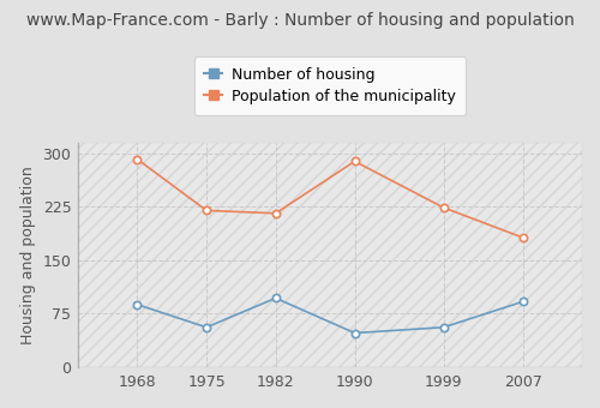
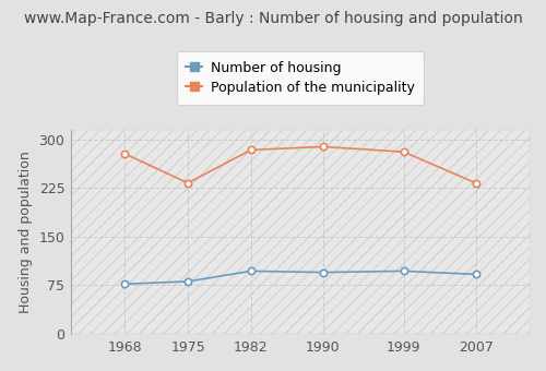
Number of housing/1968: 88 -> 77
Population of the municipality/1968: 292 -> 278
Number of housing/1975: 56 -> 81
Population of the municipality/1975: 220 -> 233
Population of the municipality/1982: 216 -> 284
Number of housing/1990: 48 -> 95
Number of housing/1999: 56 -> 97
Population of the municipality/1999: 224 -> 281
Population of the municipality/2007: 182 -> 233
